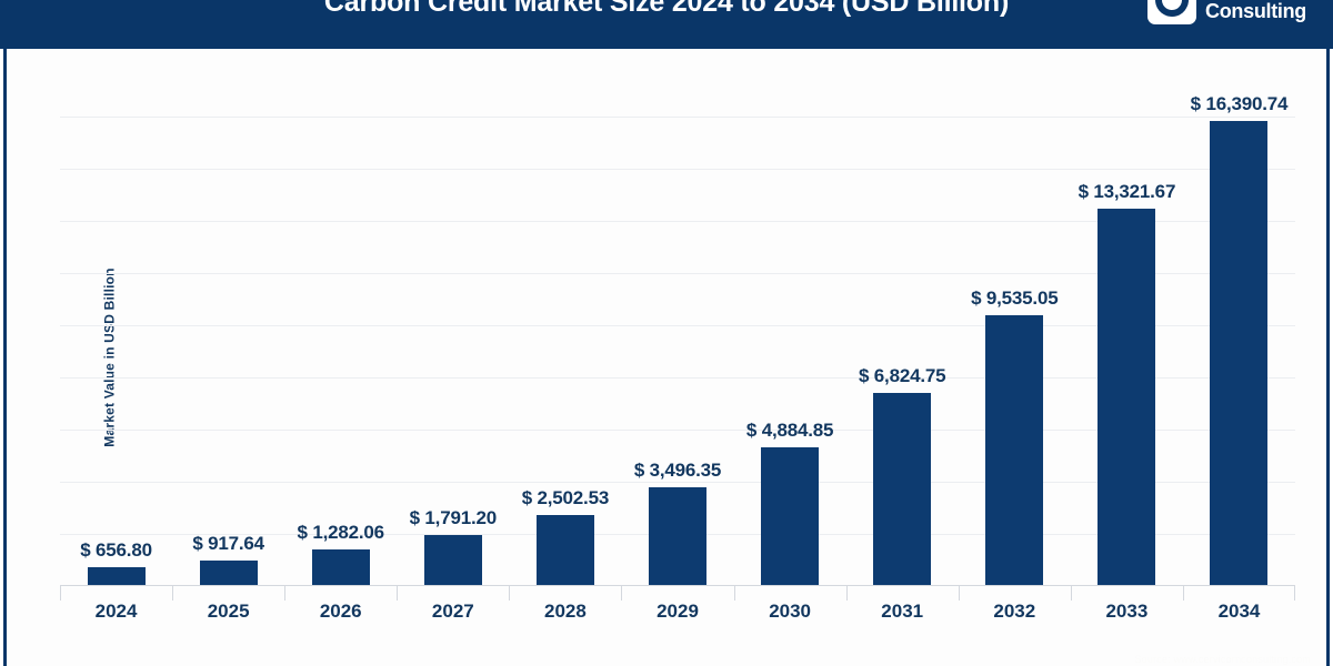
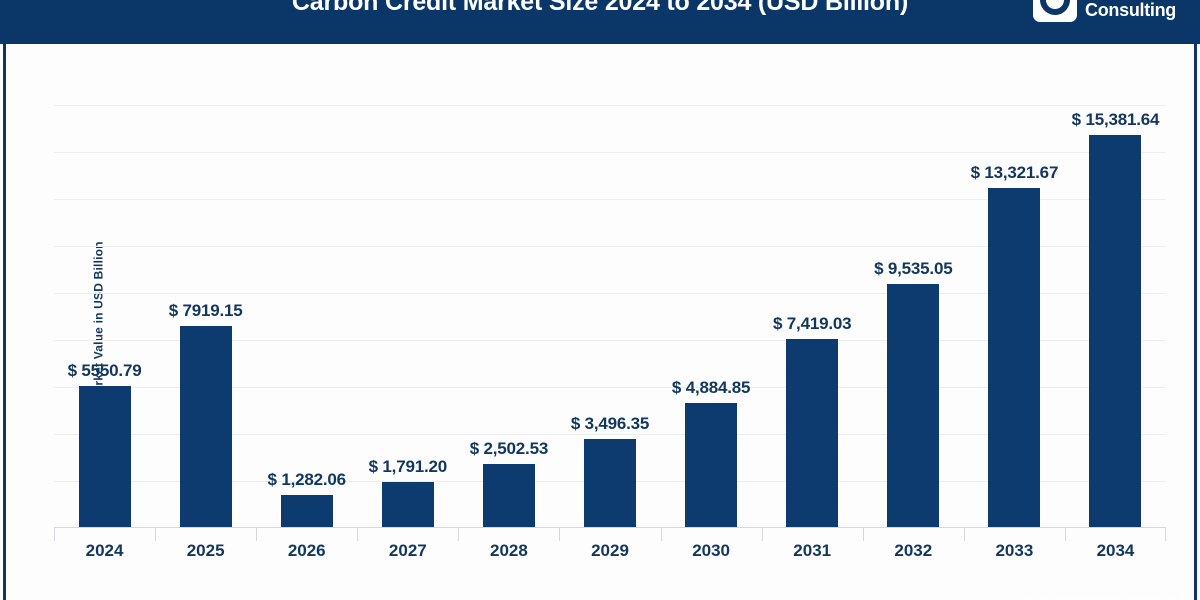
2024: 656.80 -> 5550.79
2025: 917.64 -> 7919.15
2031: 6,824.75 -> 7,419.03
2034: 16,390.74 -> 15,381.64
